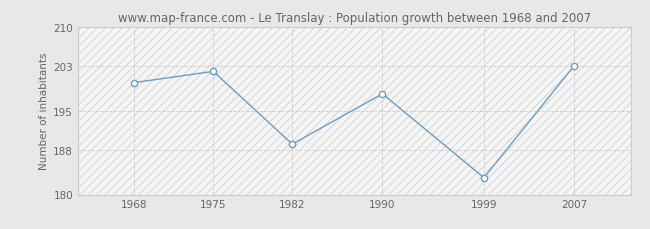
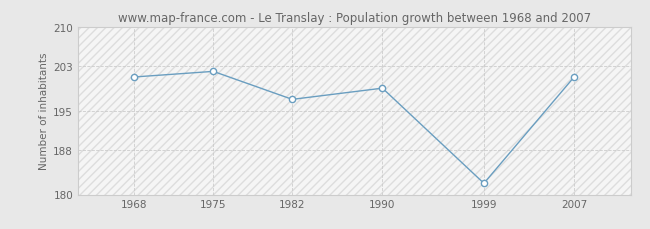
1968: 200 -> 201
1982: 189 -> 197
1990: 198 -> 199
1999: 183 -> 182
2007: 203 -> 201
